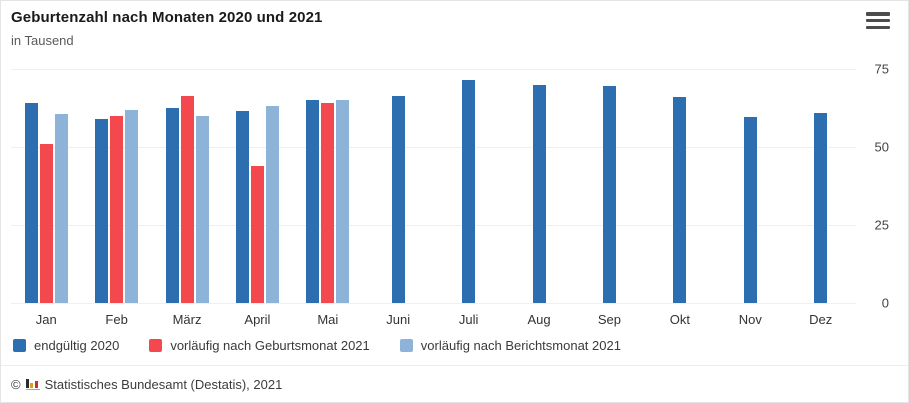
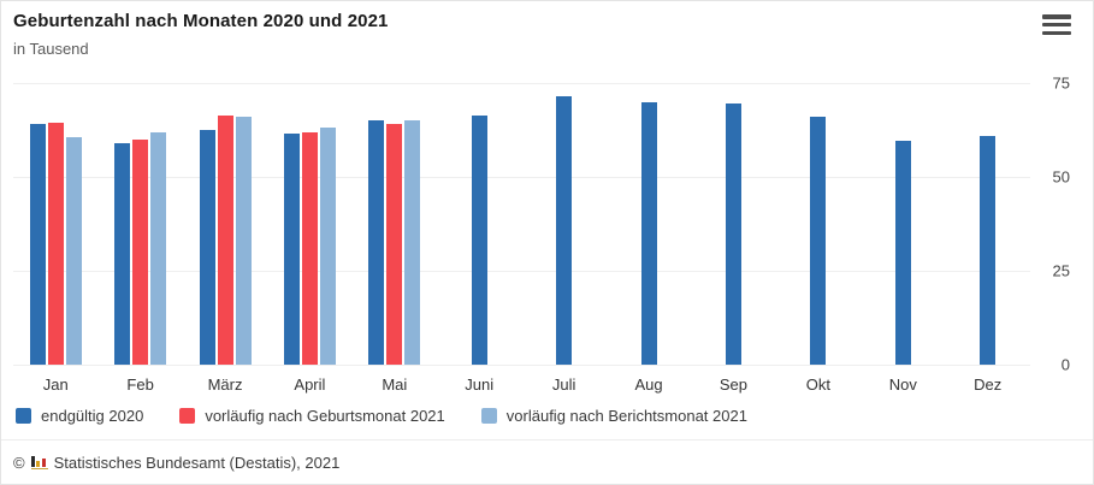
vorläufig nach Geburtsmonat 2021/Jan: 51 -> 64
vorläufig nach Berichtsmonat 2021/März: 60 -> 66
vorläufig nach Geburtsmonat 2021/April: 44 -> 62
